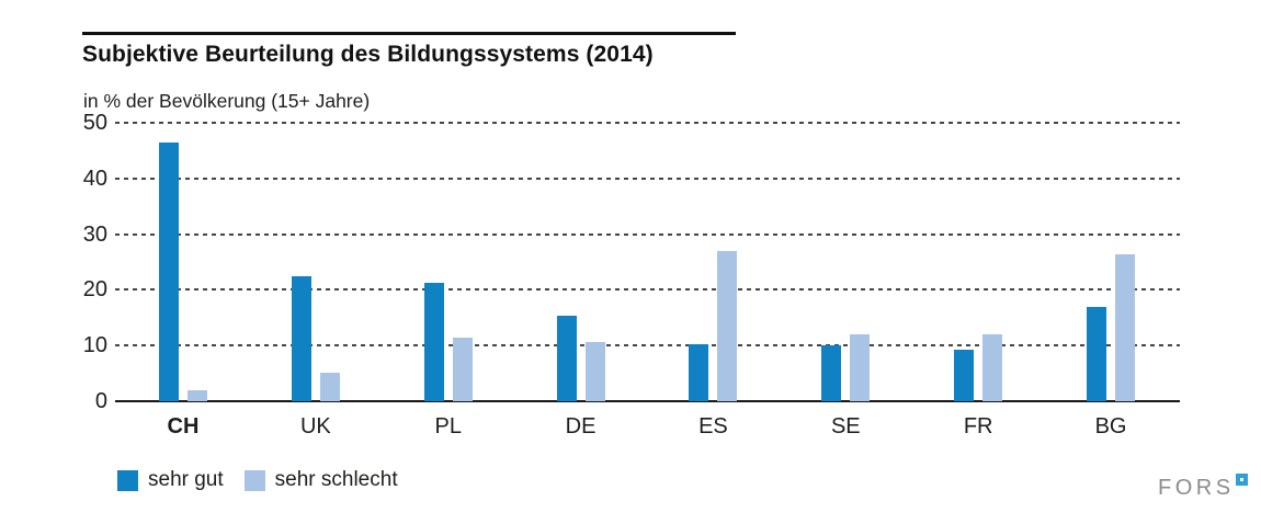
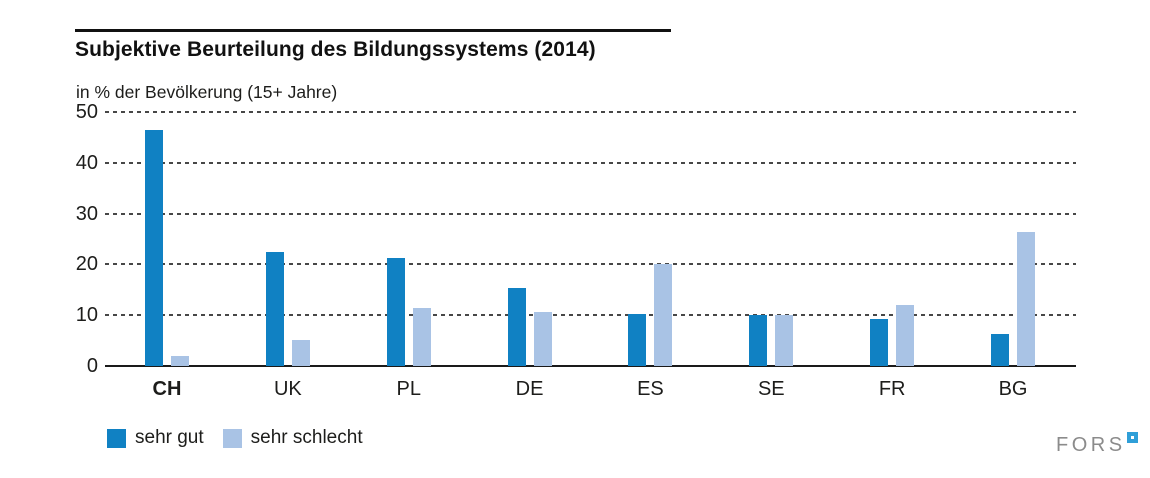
sehr schlecht/ES: 27 -> 20
sehr schlecht/SE: 12 -> 10
sehr gut/BG: 17 -> 6
